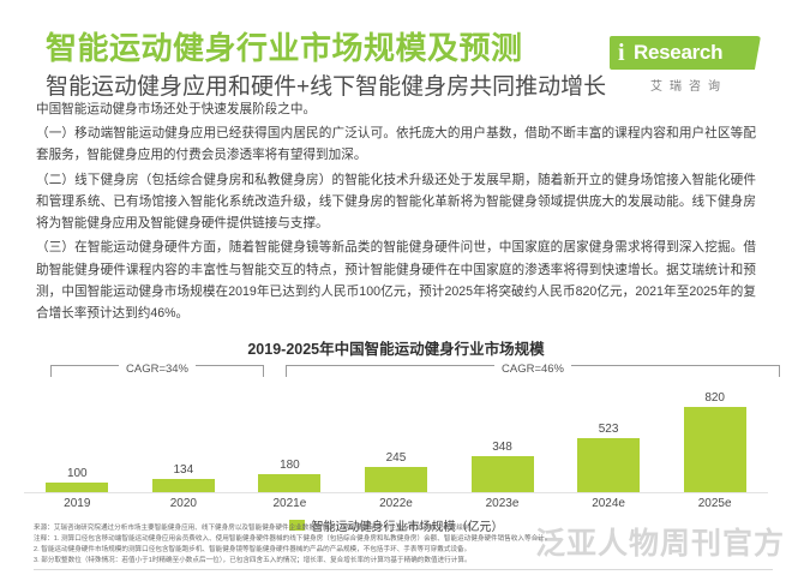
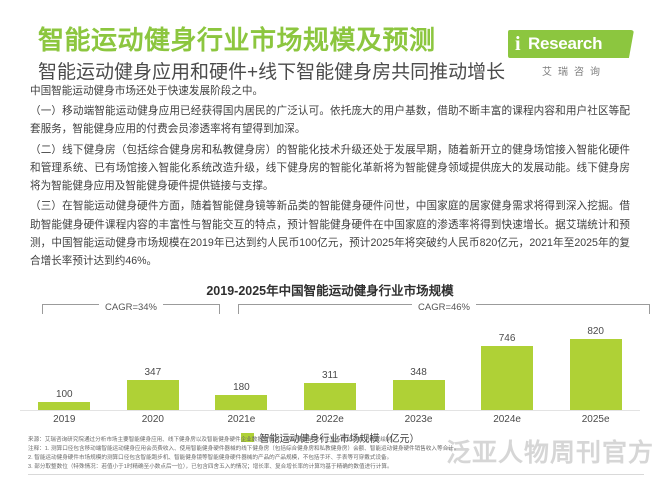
2020: 134 -> 347
2022e: 245 -> 311
2024e: 523 -> 746
